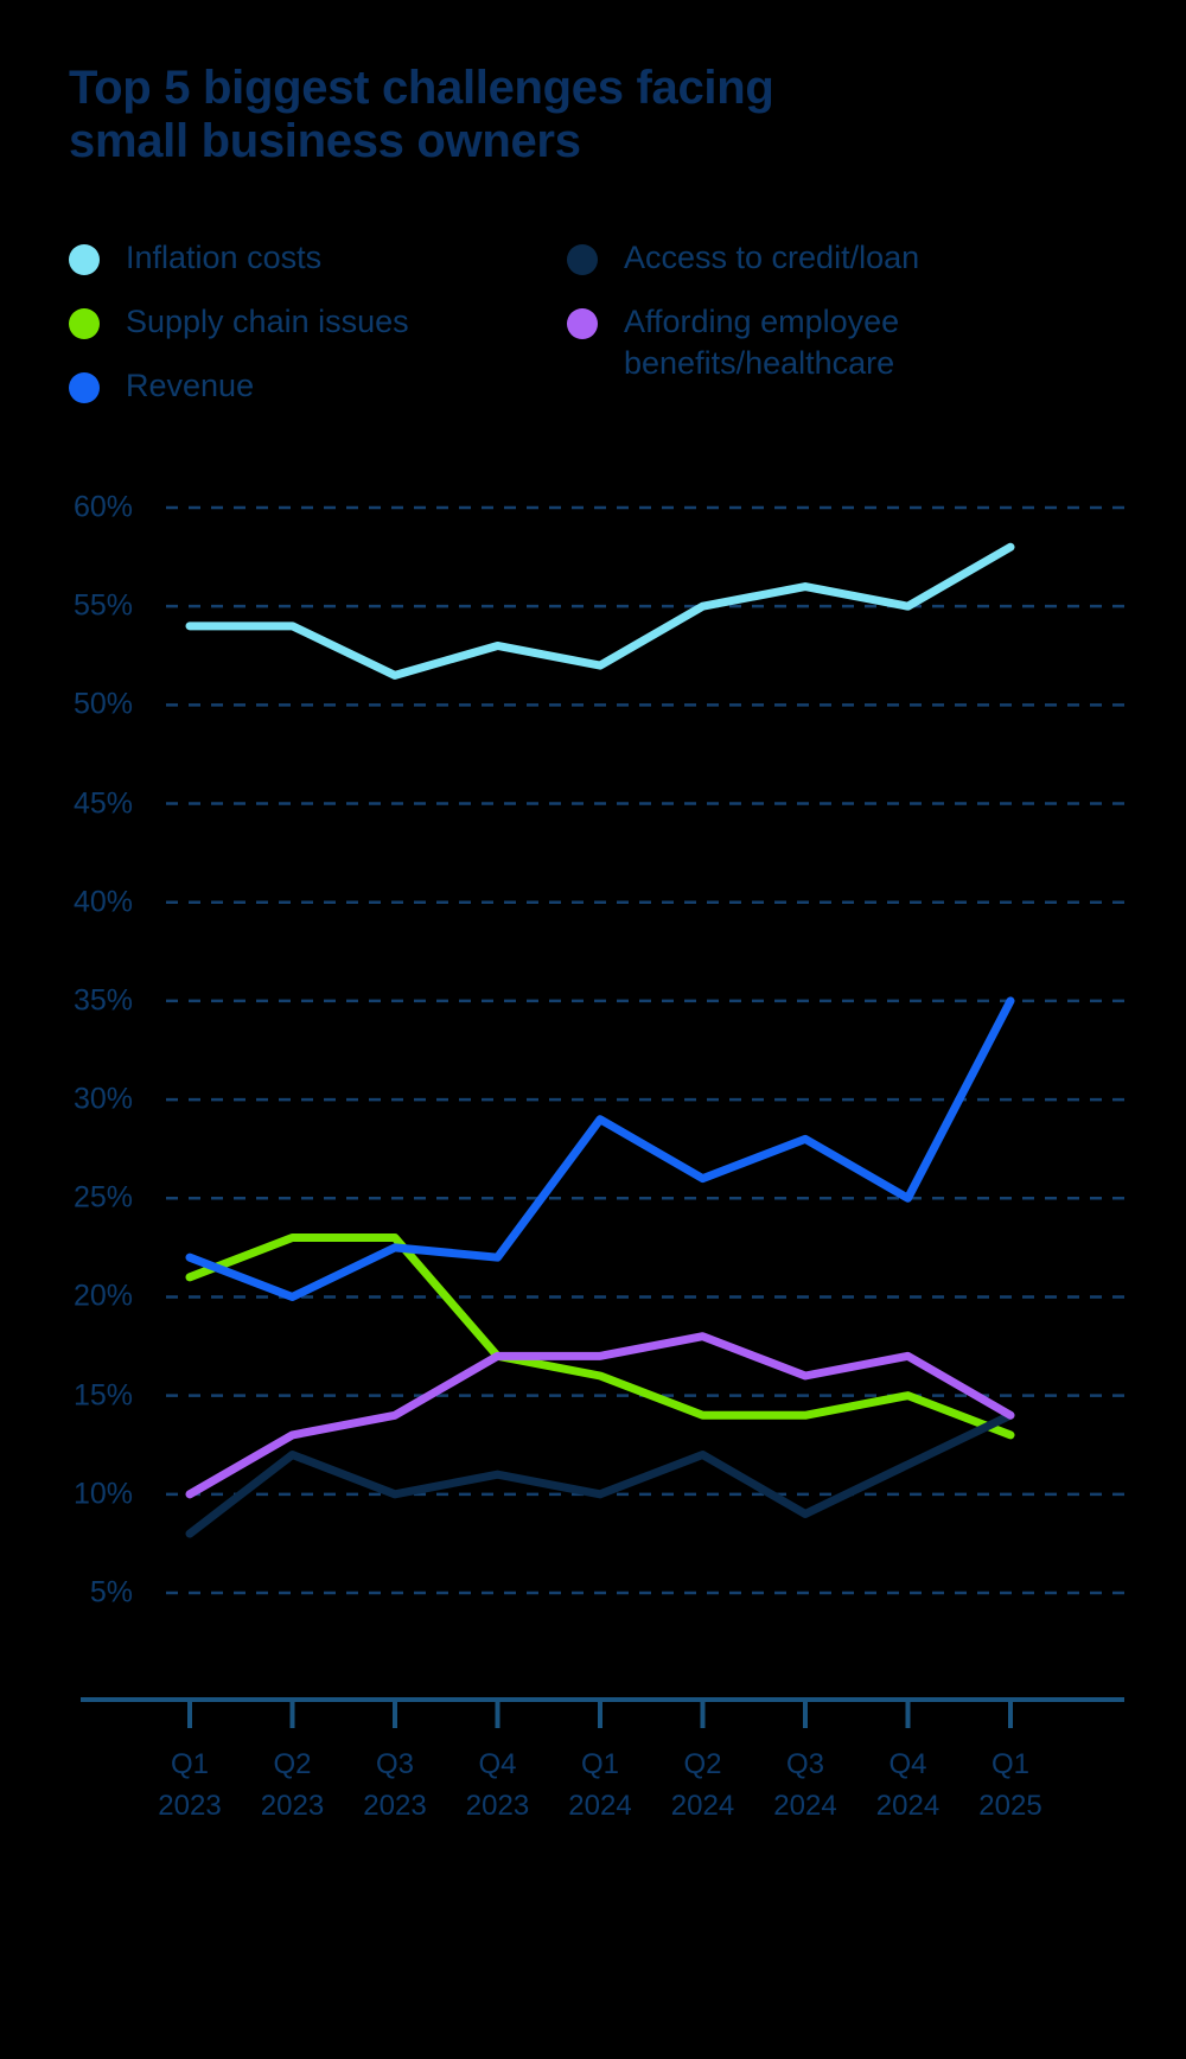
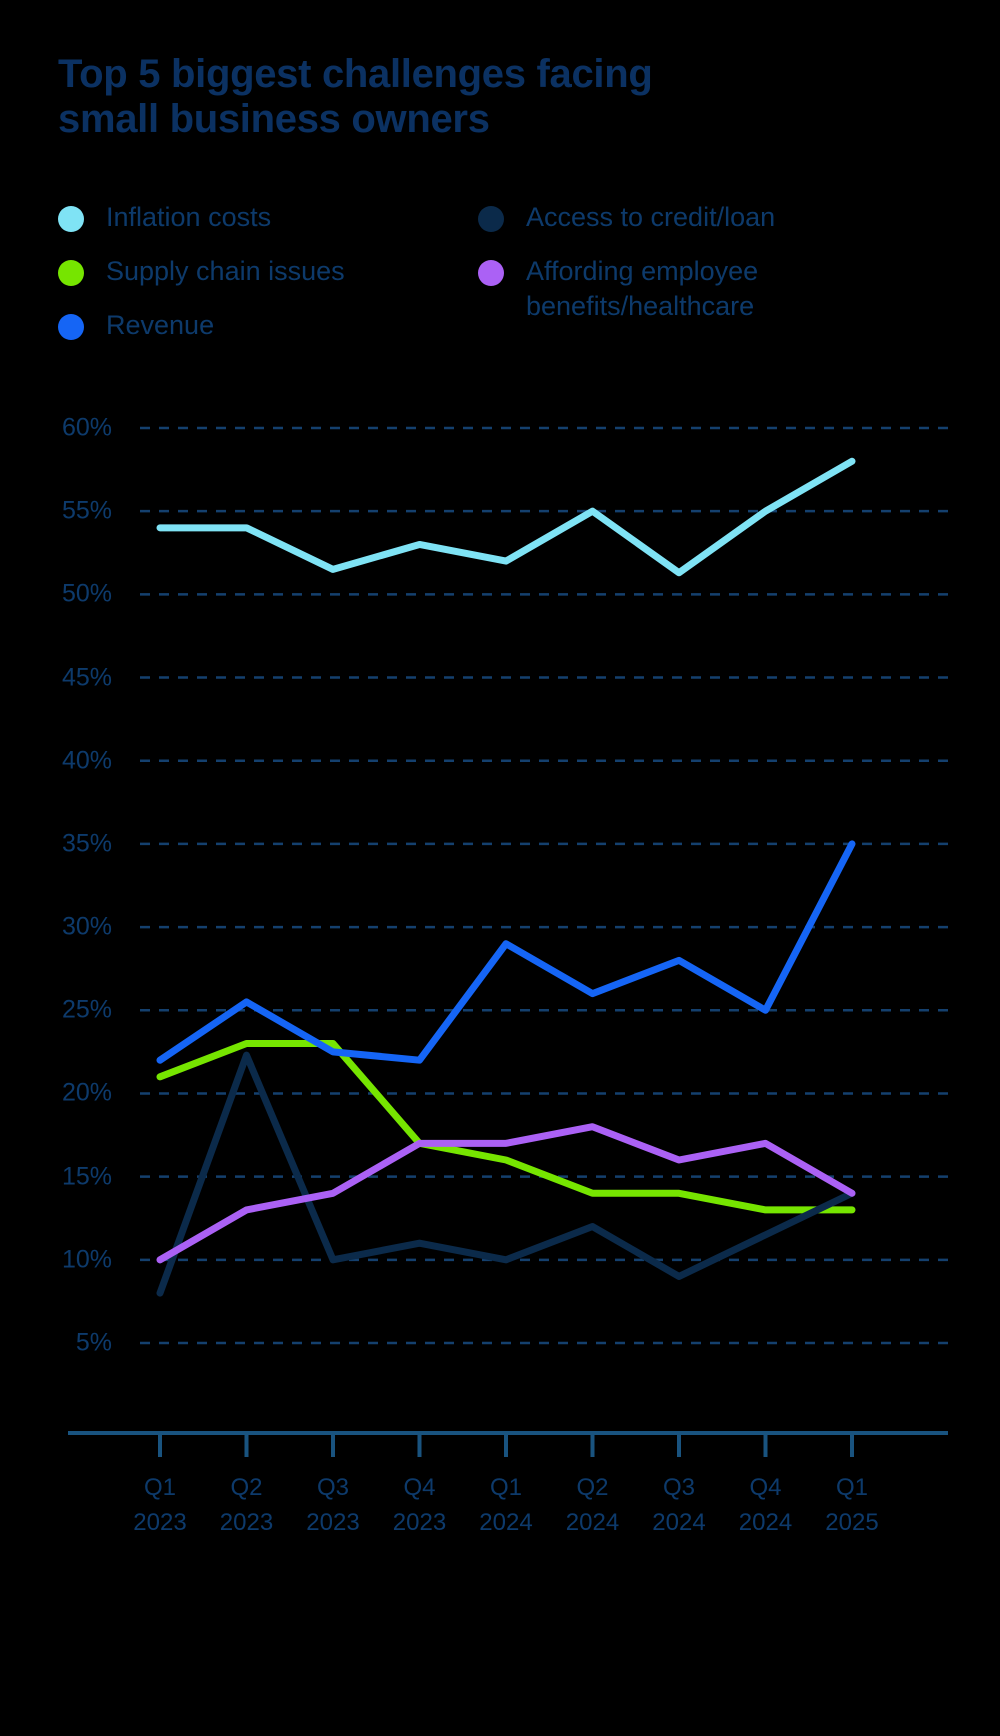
Revenue/Q2 2023: 20.0% -> 25.5%
Access to credit/loan/Q2 2023: 12.0% -> 22.3%
Inflation costs/Q3 2024: 56.0% -> 51.3%
Supply chain issues/Q4 2024: 15% -> 13%
